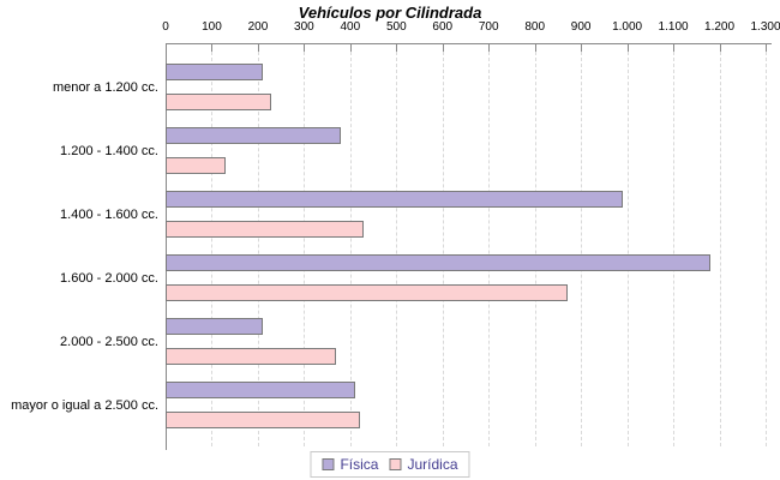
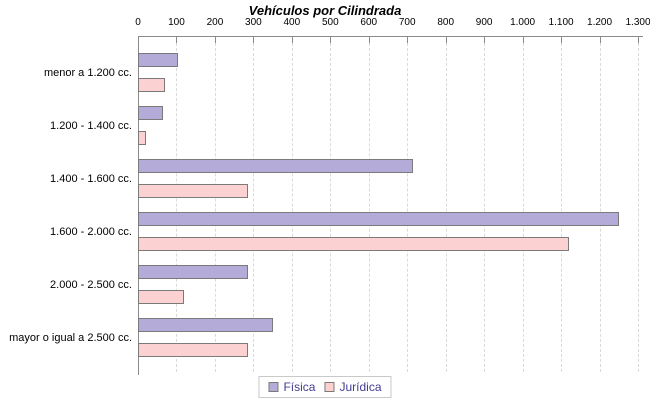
Física/menor a 1.200 cc.: 210 -> 100
Jurídica/menor a 1.200 cc.: 230 -> 70
Física/1.200 - 1.400 cc.: 380 -> 60
Jurídica/1.200 - 1.400 cc.: 130 -> 20
Física/1.400 - 1.600 cc.: 990 -> 720
Jurídica/1.400 - 1.600 cc.: 430 -> 280
Física/1.600 - 2.000 cc.: 1180 -> 1250
Jurídica/1.600 - 2.000 cc.: 870 -> 1120
Física/2.000 - 2.500 cc.: 210 -> 280
Jurídica/2.000 - 2.500 cc.: 370 -> 120
Física/mayor o igual a 2.500 cc.: 410 -> 350
Jurídica/mayor o igual a 2.500 cc.: 420 -> 280
